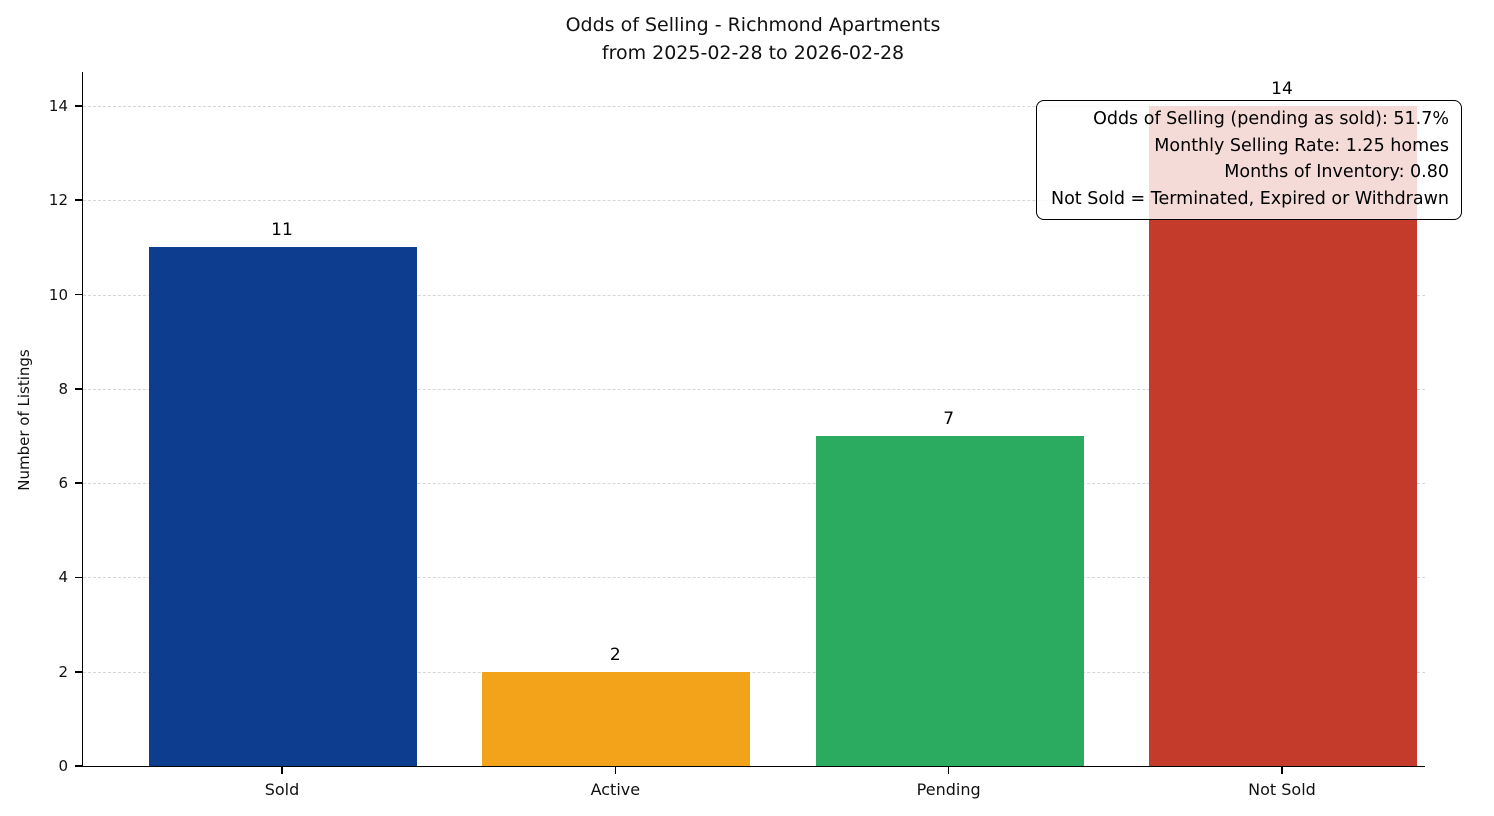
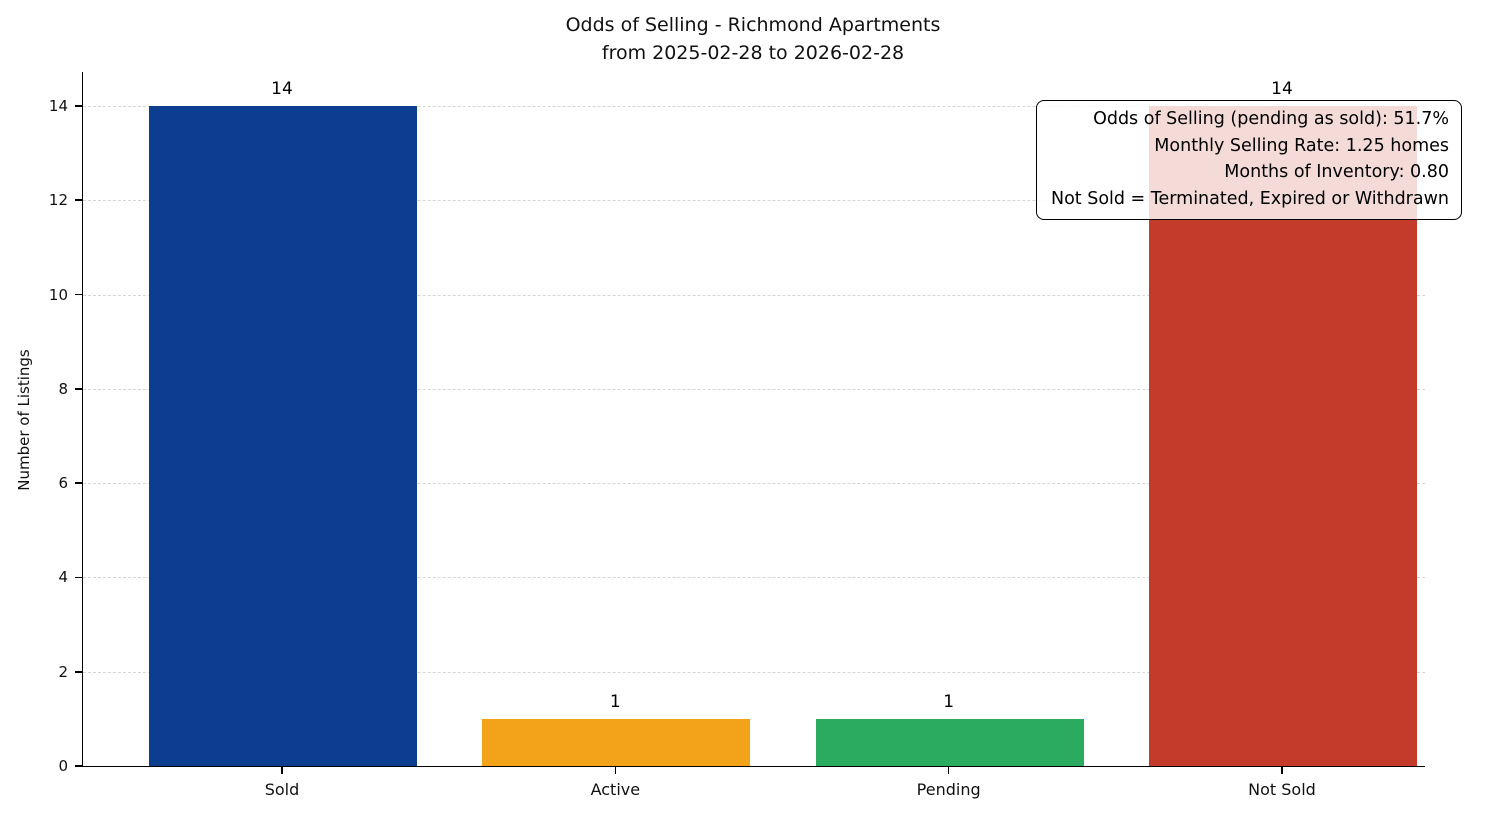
Sold: 11 -> 14
Active: 2 -> 1
Pending: 7 -> 1
